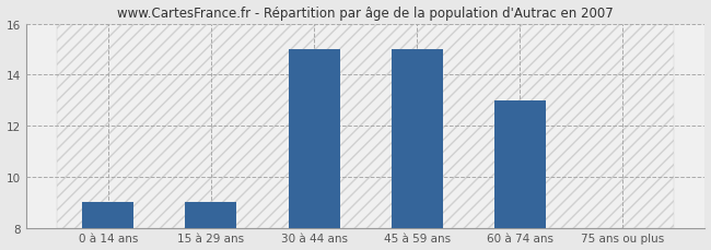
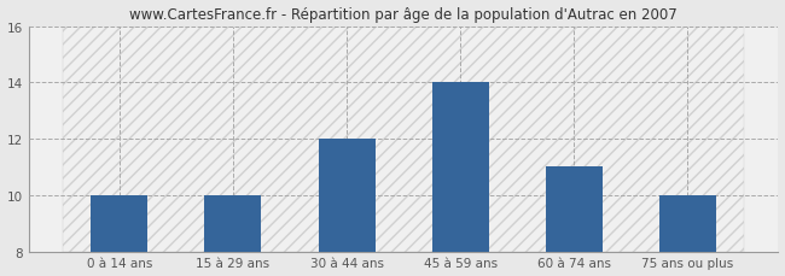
0 à 14 ans: 9 -> 10
15 à 29 ans: 9 -> 10
30 à 44 ans: 15 -> 12
45 à 59 ans: 15 -> 14
60 à 74 ans: 13 -> 11
75 ans ou plus: 8 -> 10
